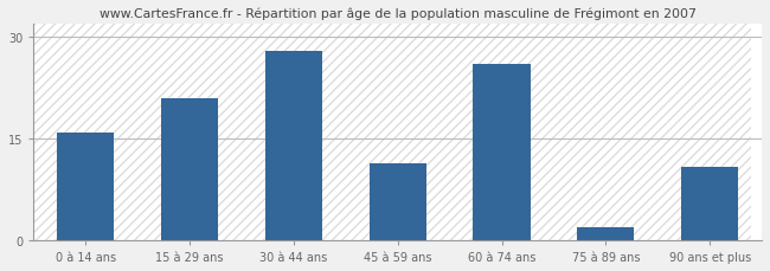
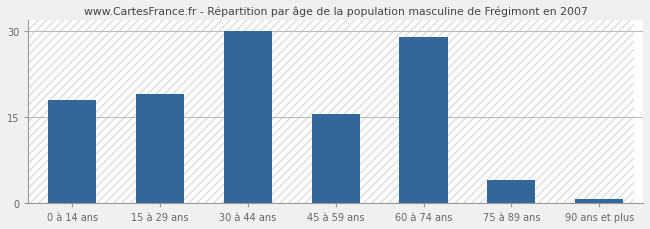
0 à 14 ans: 16.0 -> 18.0
15 à 29 ans: 21.0 -> 19.0
30 à 44 ans: 28.0 -> 30.0
45 à 59 ans: 11.4 -> 15.5
60 à 74 ans: 26.0 -> 29.0
75 à 89 ans: 2.0 -> 4.0
90 ans et plus: 10.8 -> 0.7
